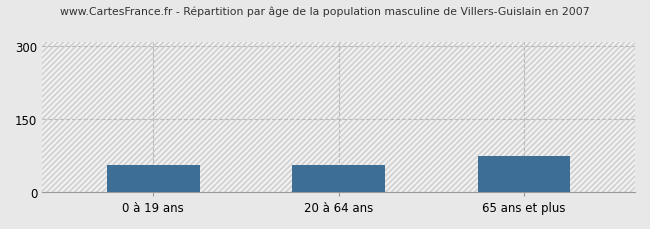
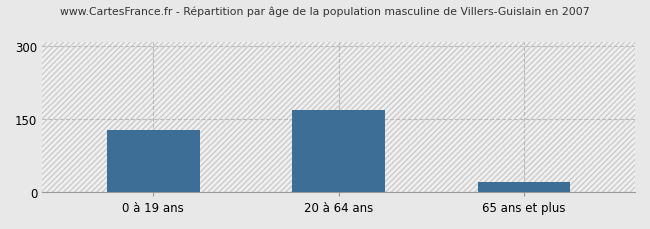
0 à 19 ans: 55 -> 128
20 à 64 ans: 55 -> 168
65 ans et plus: 75 -> 20
